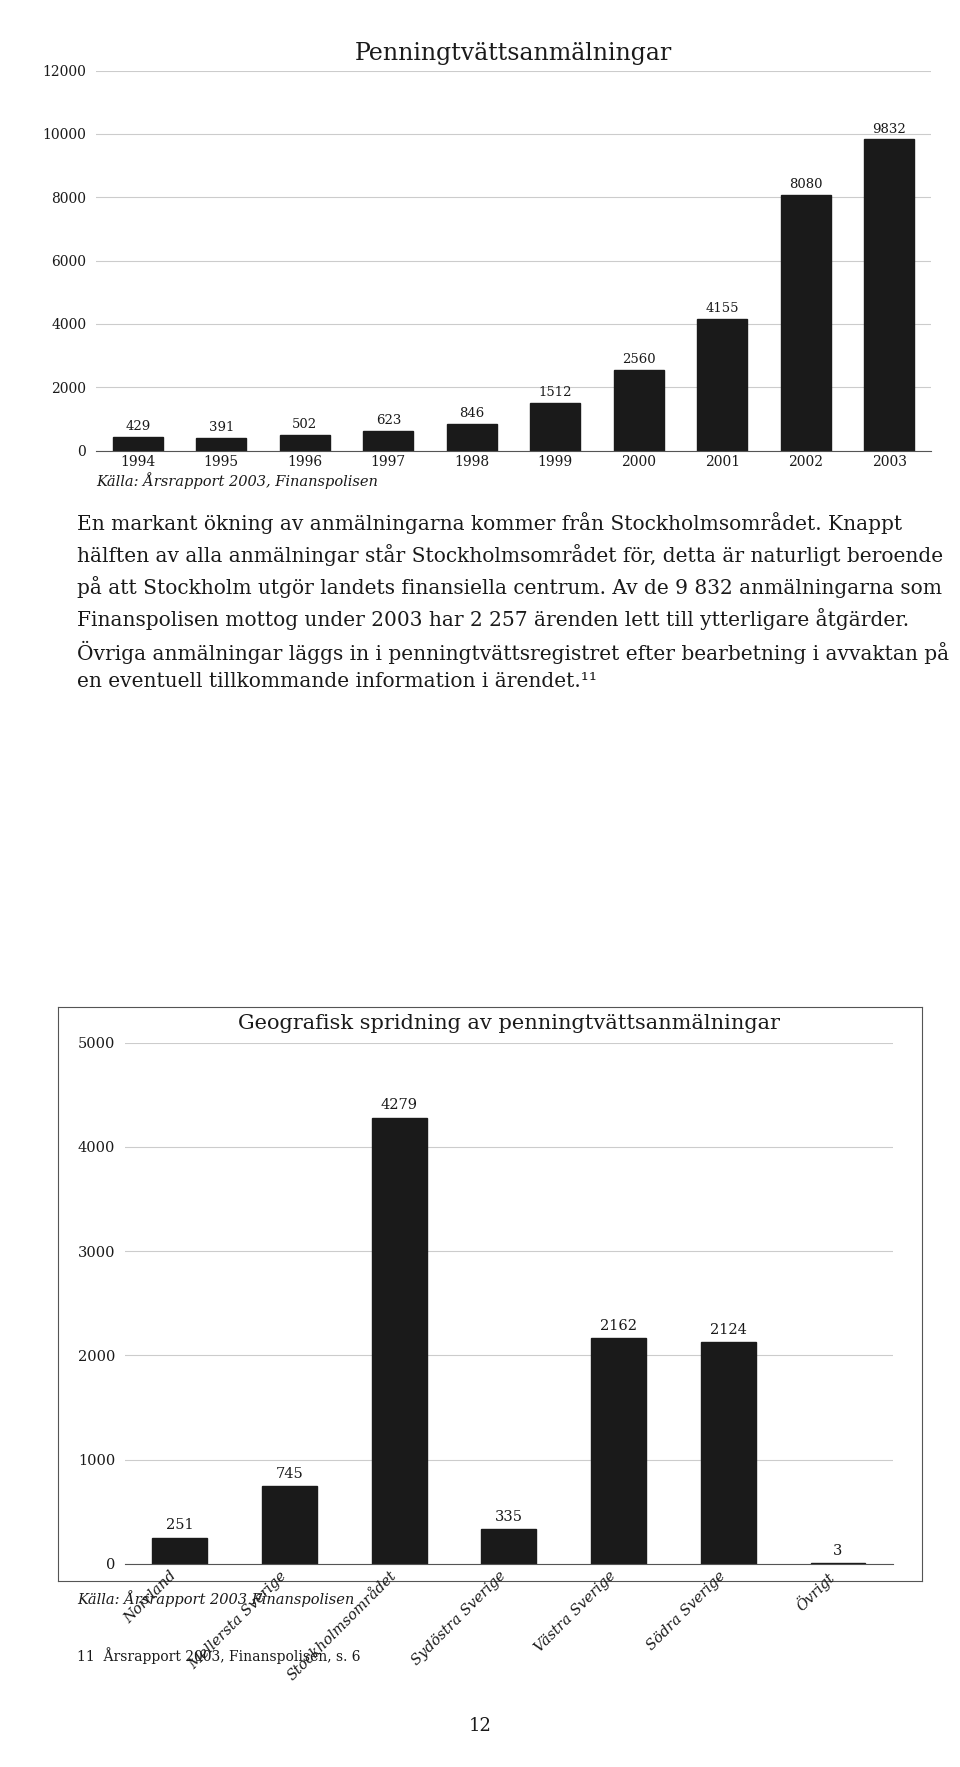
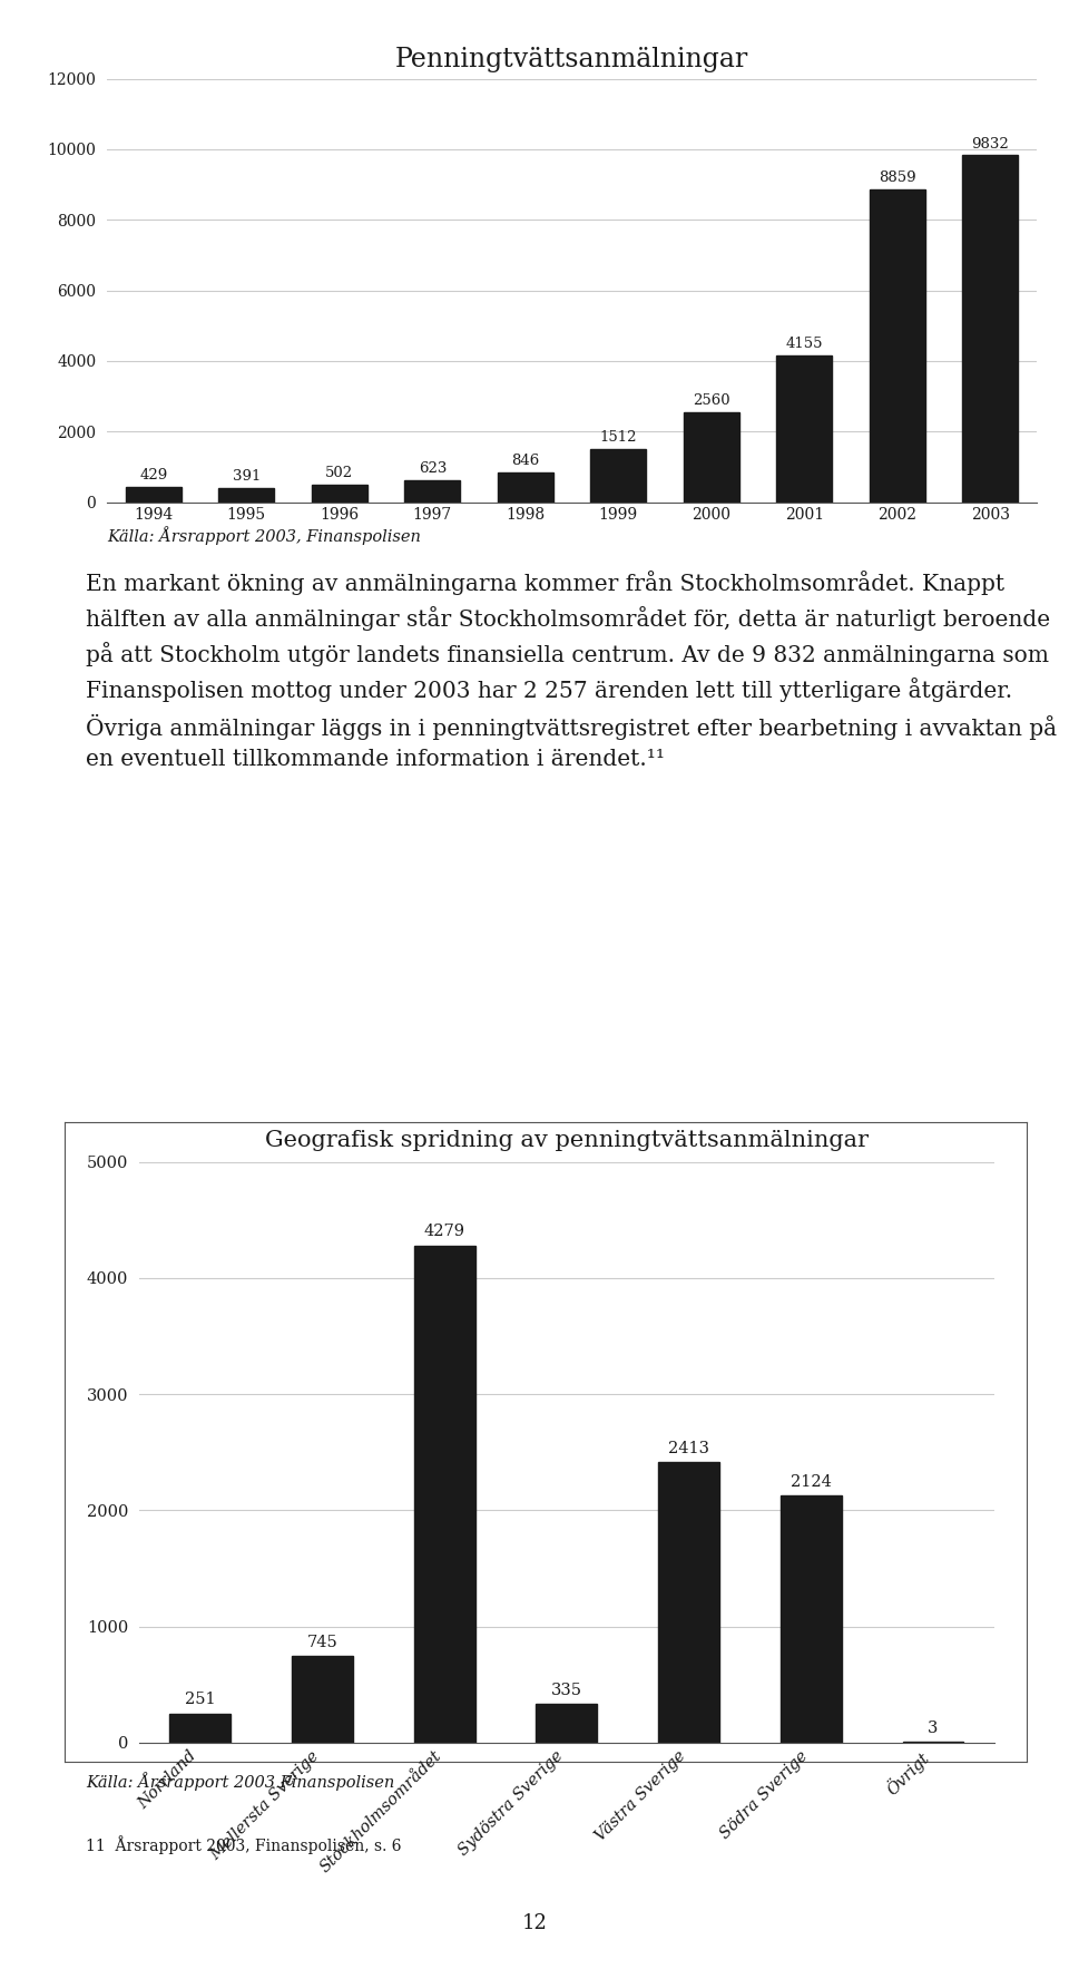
Penningtvättsanmälningar/2002: 8080 -> 8859
Geografisk spridning av penningtvättsanmälningar/Västra Sverige: 2162 -> 2413
